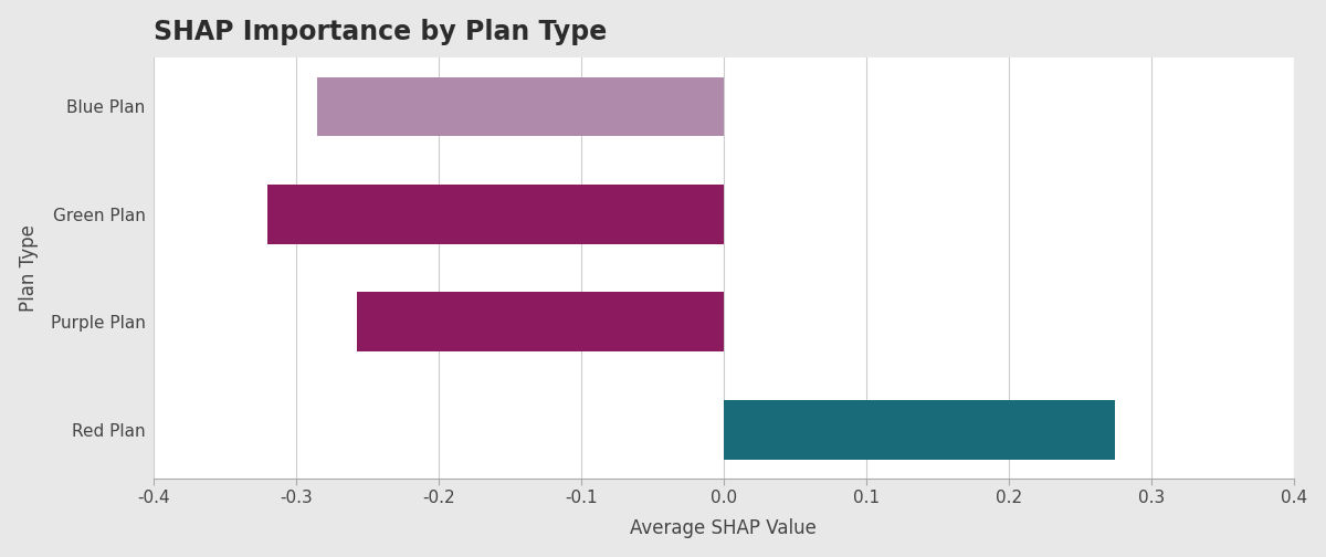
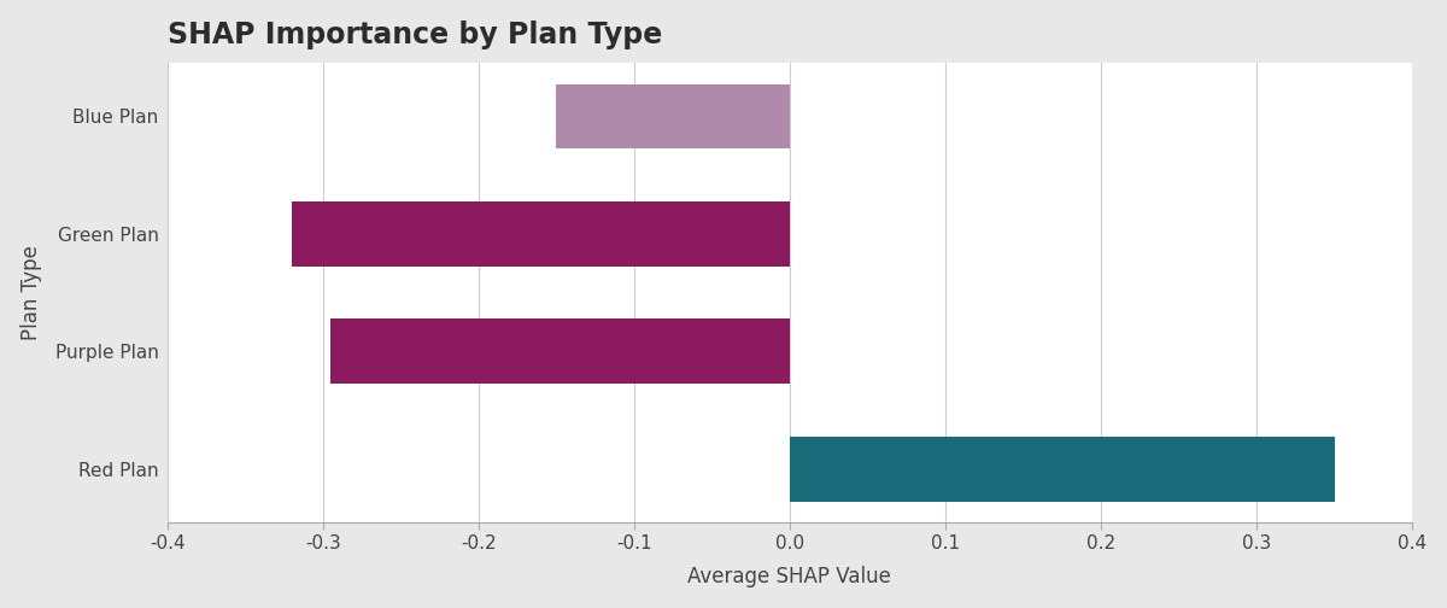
Blue Plan: -0.285 -> -0.150
Purple Plan: -0.257 -> -0.295
Red Plan: 0.274 -> 0.350
